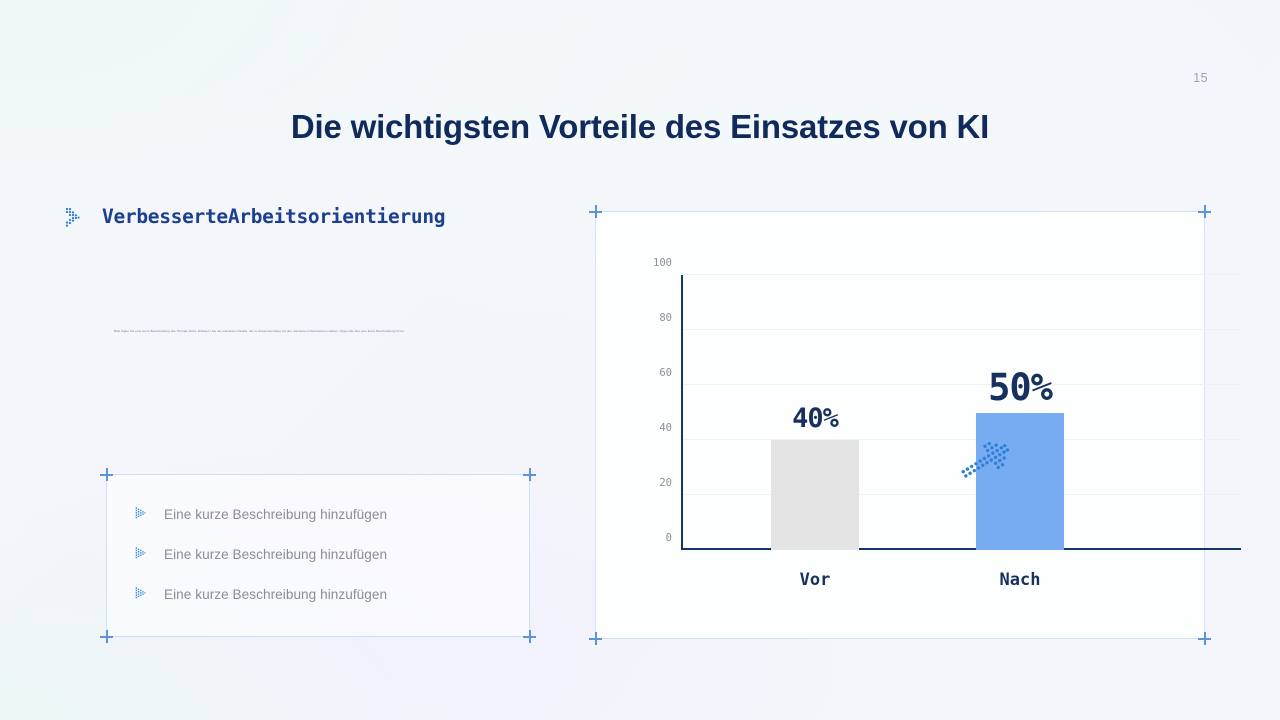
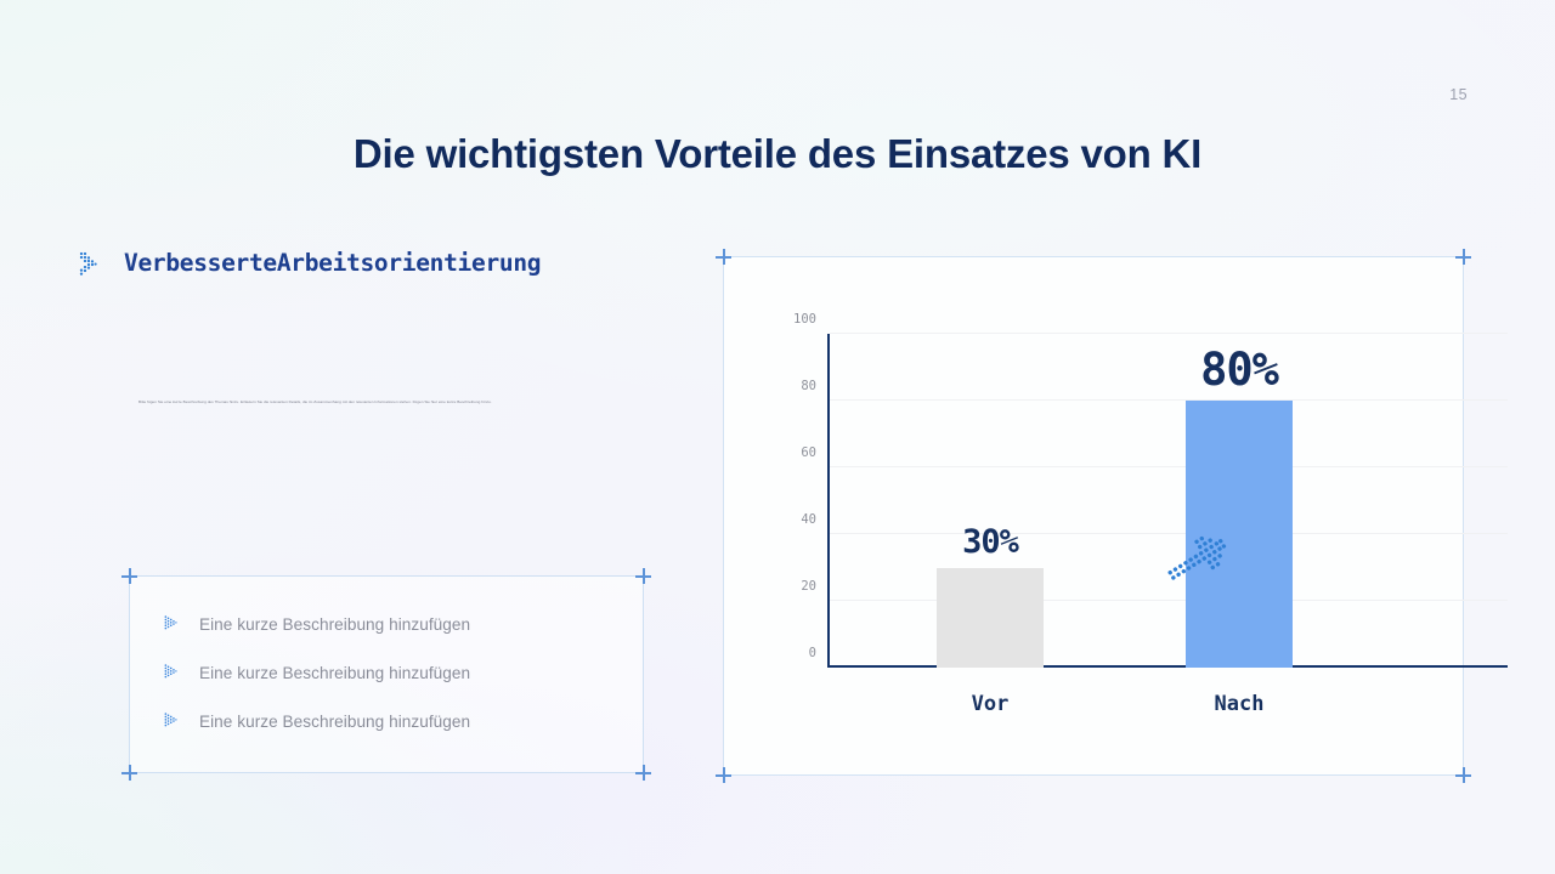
Vor: 40% -> 30%
Nach: 50% -> 80%
